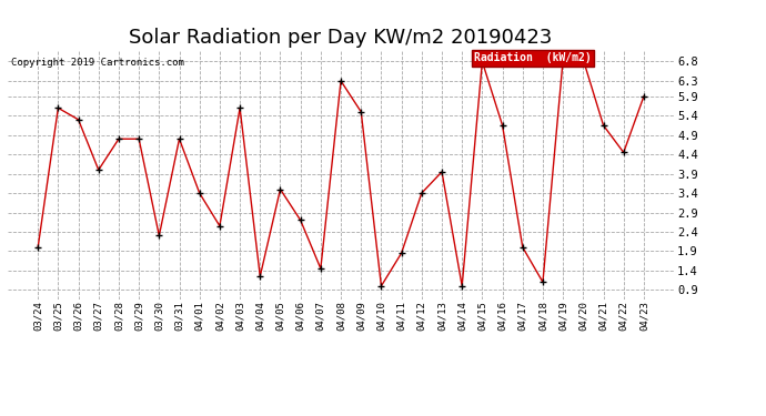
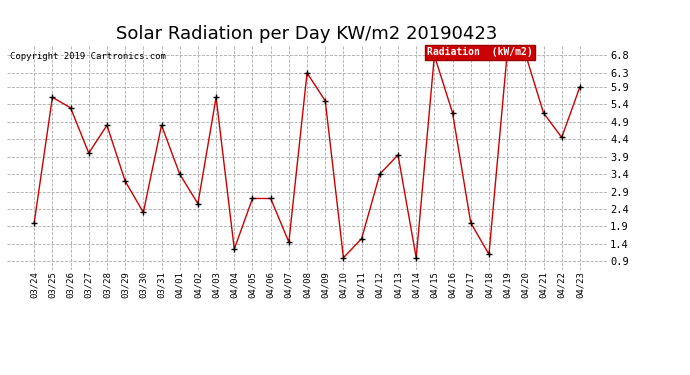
03/29: 4.80 -> 3.20
04/05: 3.50 -> 2.70
04/11: 1.85 -> 1.55
